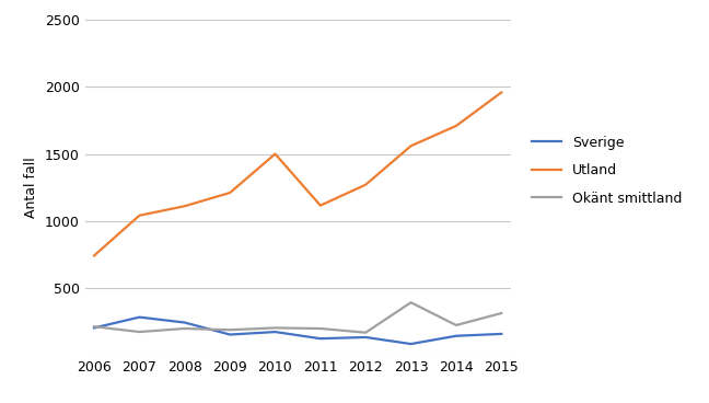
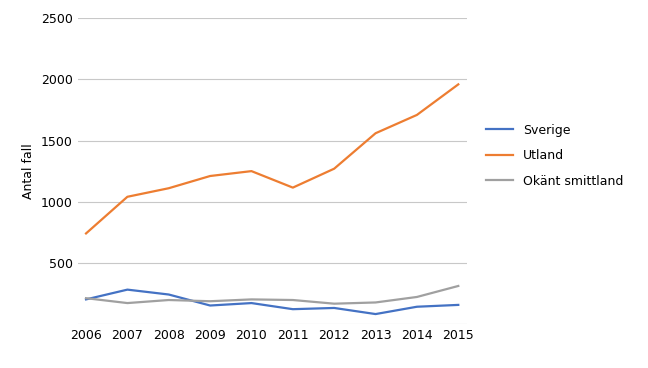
Utland/2010: 1500 -> 1250
Okänt smittland/2013: 390 -> 180
